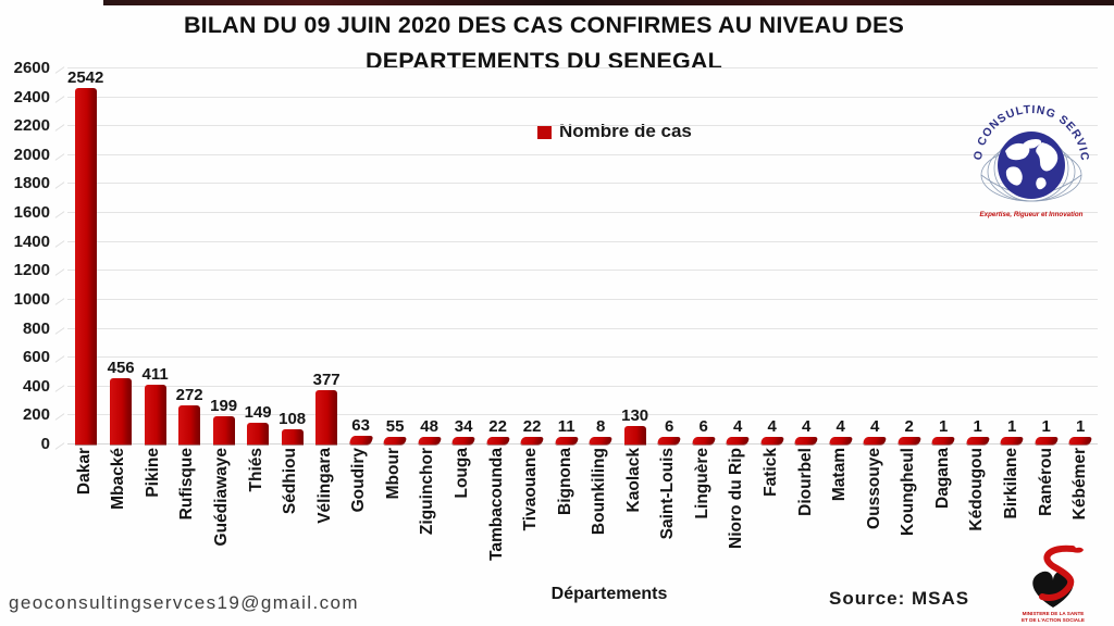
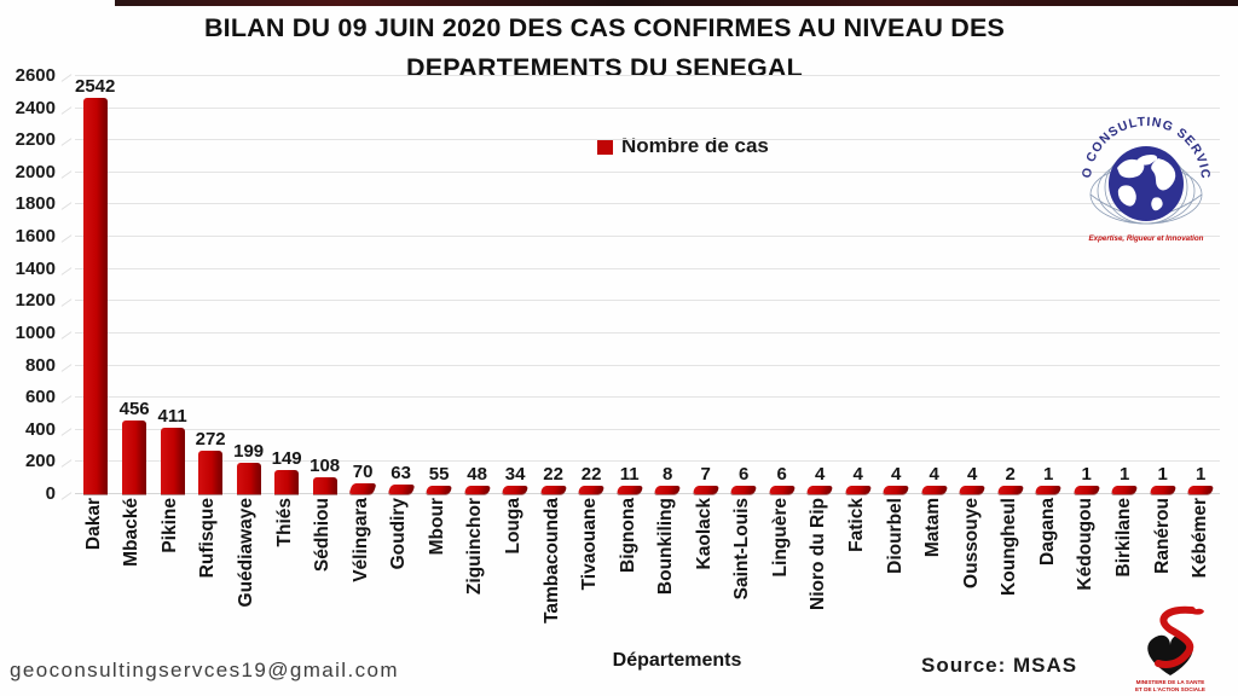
Vélingara: 377 -> 70
Kaolack: 130 -> 7
